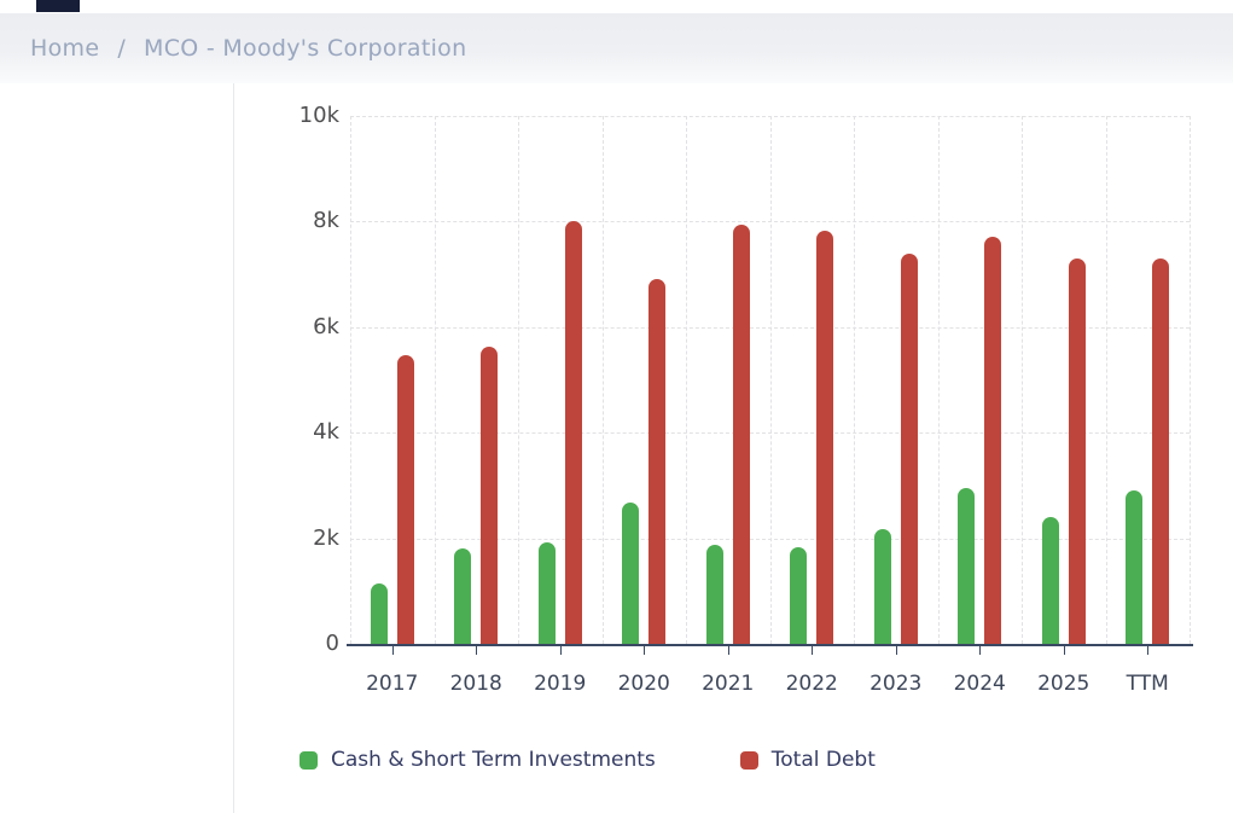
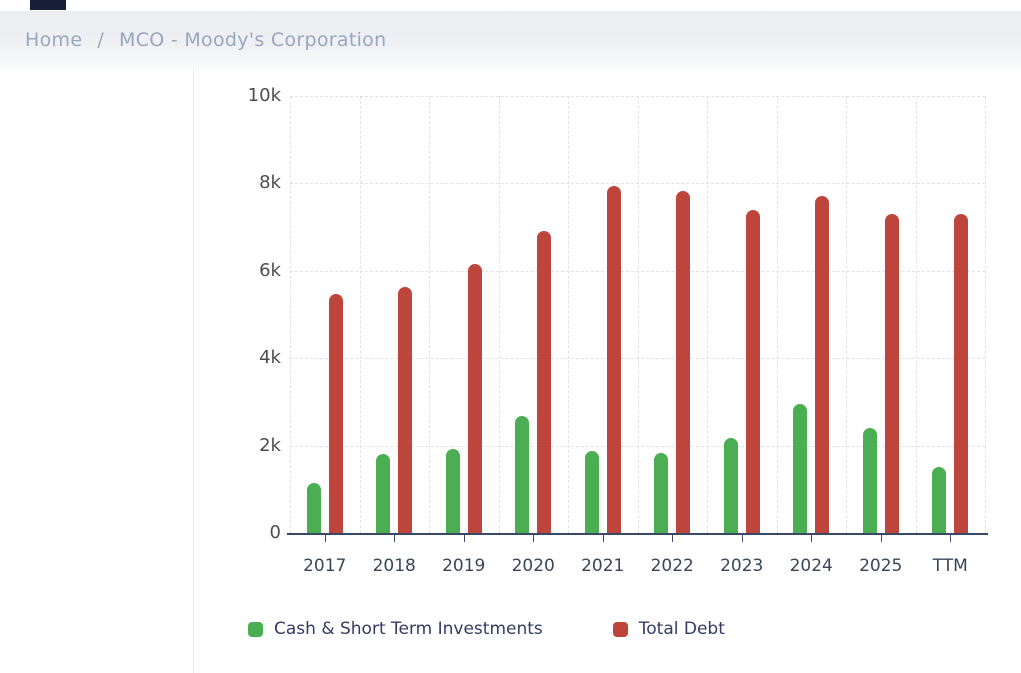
Total Debt/2019: 8.0k -> 6.2k
Cash & Short Term Investments/TTM: 2.9k -> 1.5k
